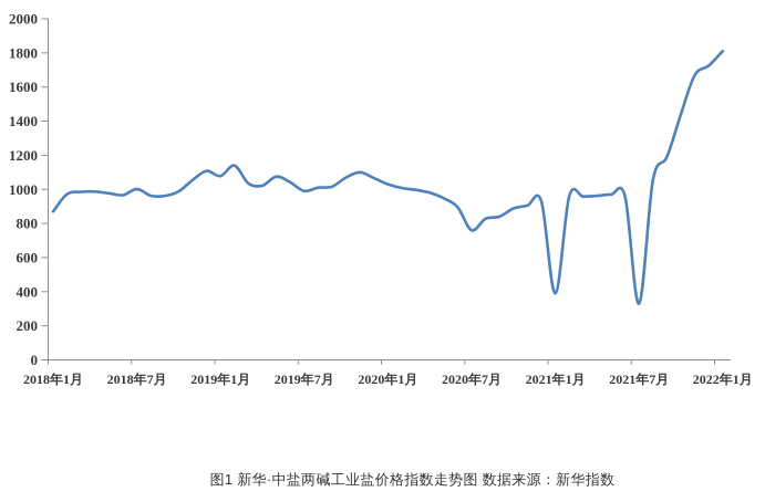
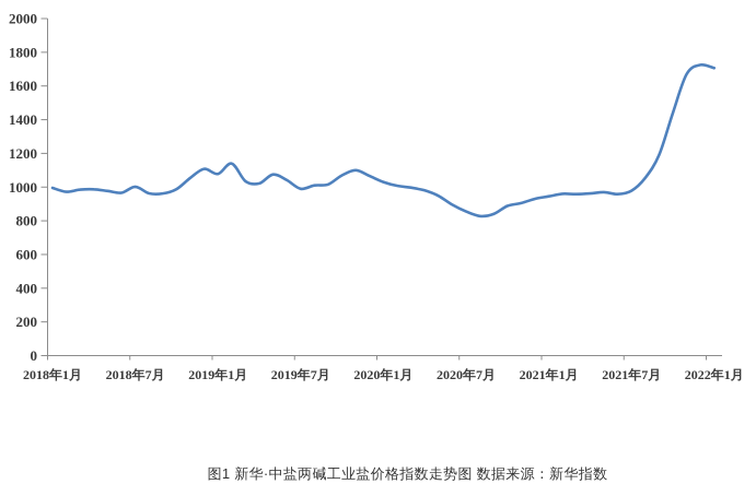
2018年1月: 870 -> 1000
2020年7月: 760 -> 860
2021年1月: 390 -> 940
2021年7月: 330 -> 980
2022年1月: 1810 -> 1710
